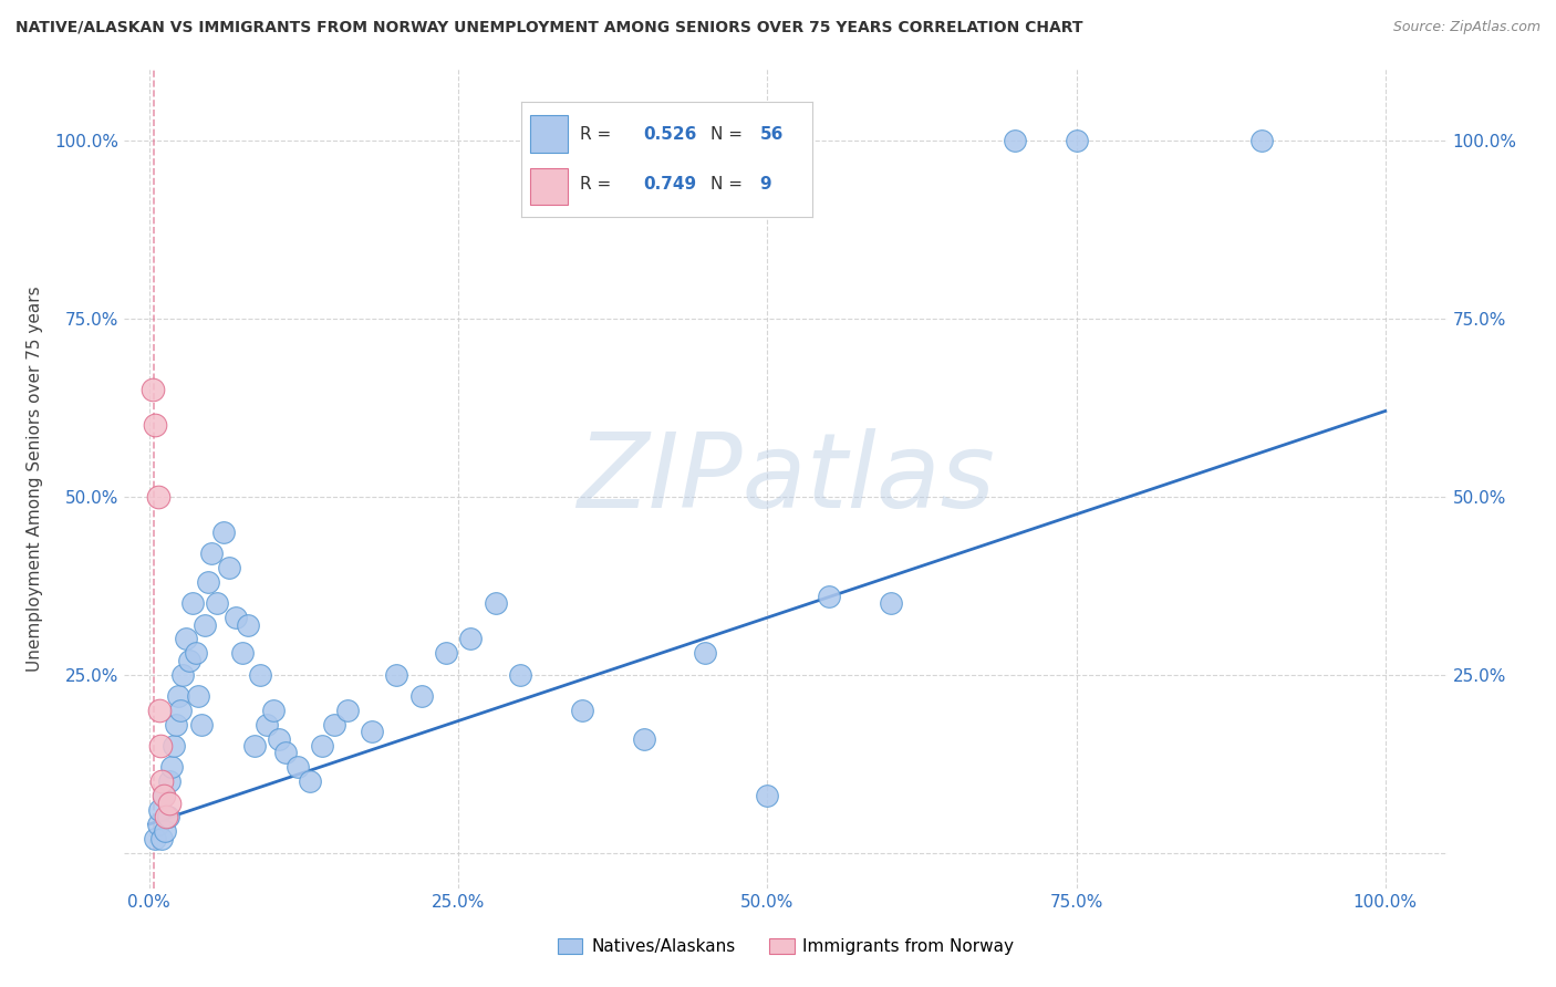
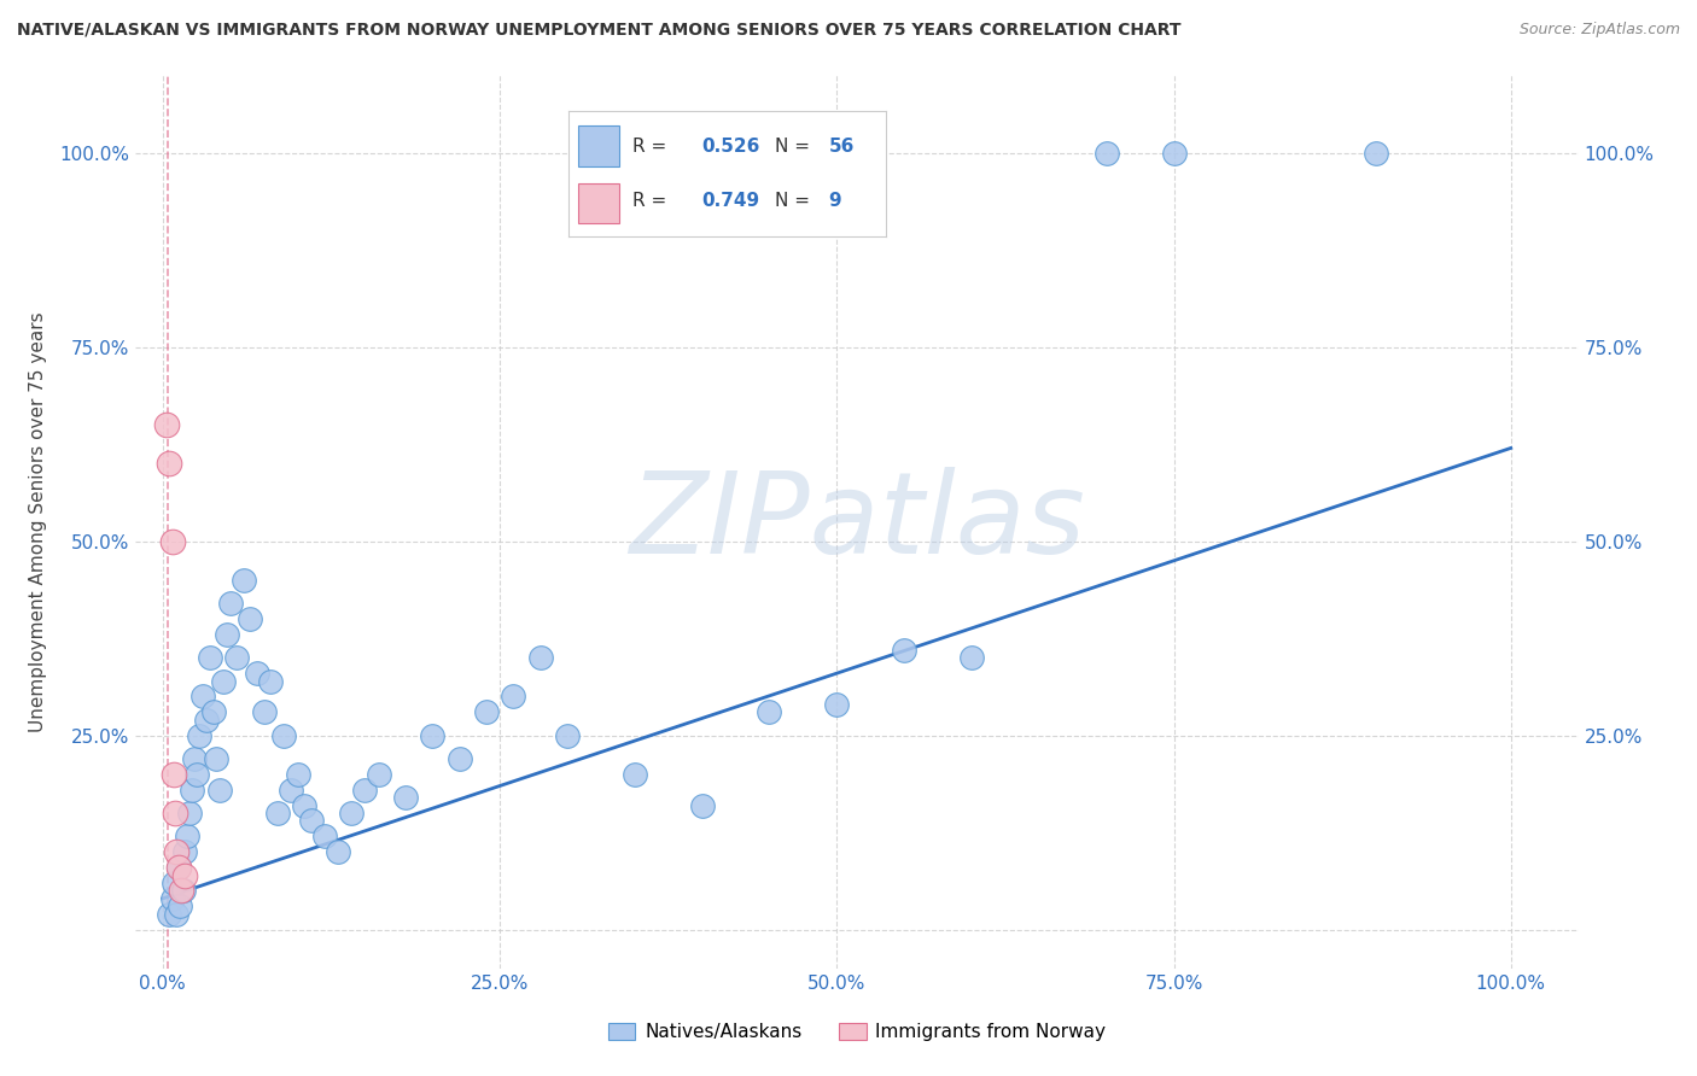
Natives/Alaskans/50.0%: 8% -> 29%
